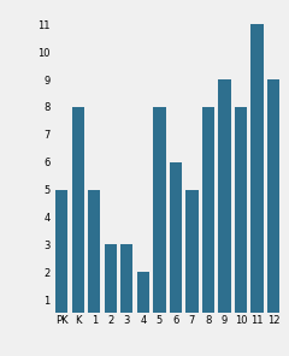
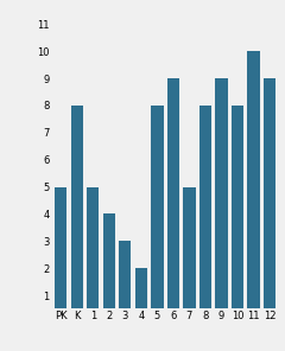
2: 3 -> 4
6: 6 -> 9
11: 11 -> 10
